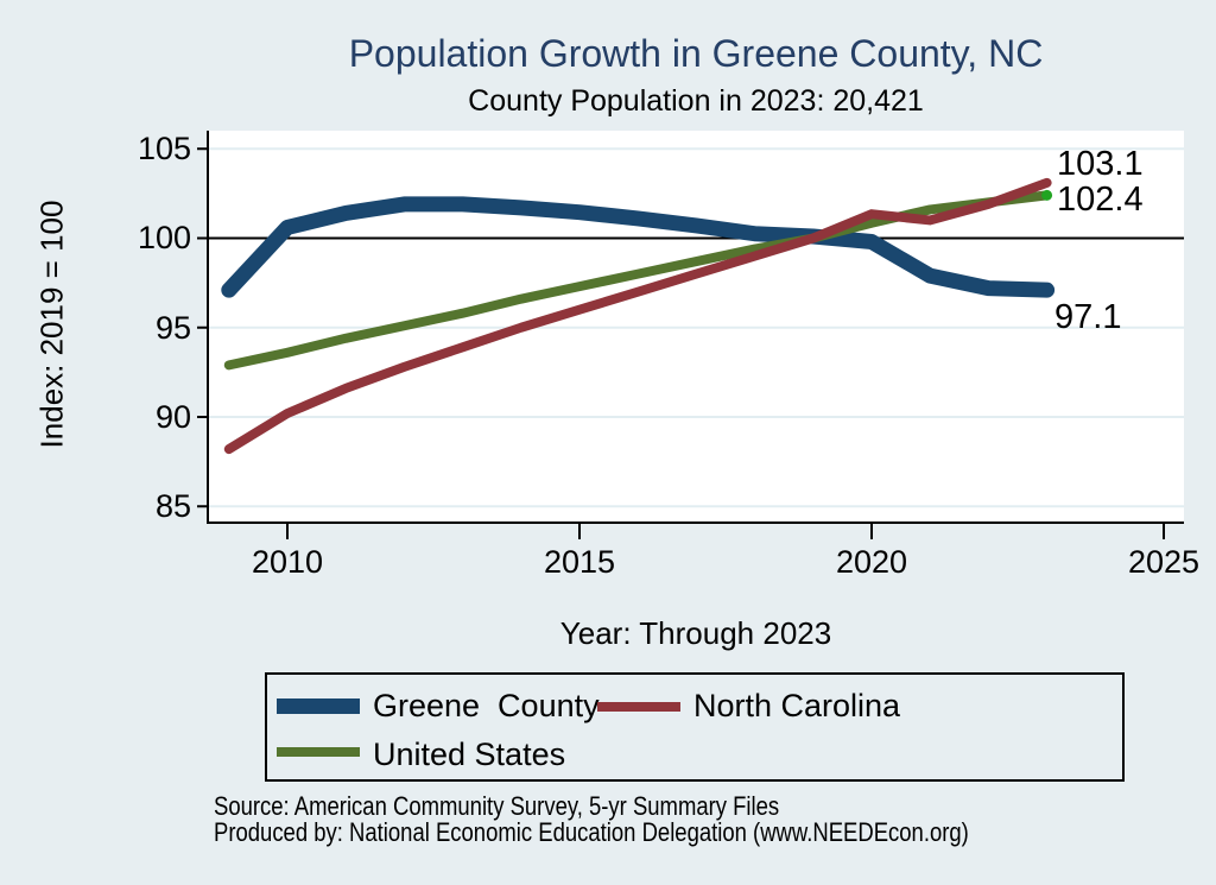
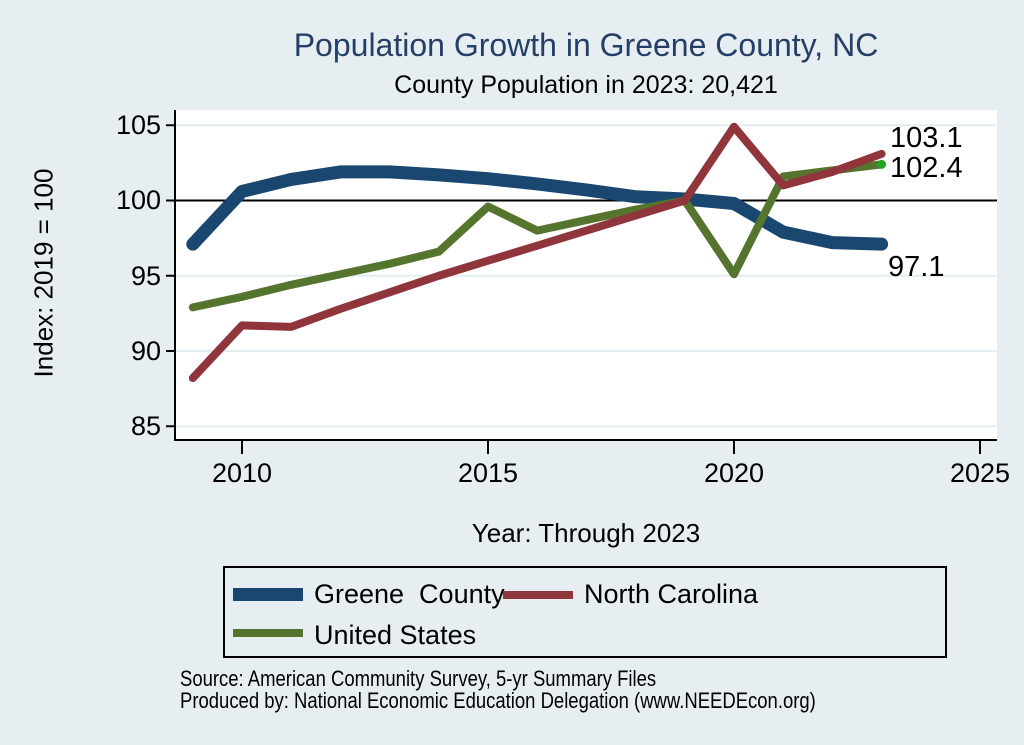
North Carolina/2010: 90.2 -> 91.7
United States/2015: 97.3 -> 99.6
North Carolina/2020: 101.3 -> 104.9
United States/2020: 100.8 -> 95.1
